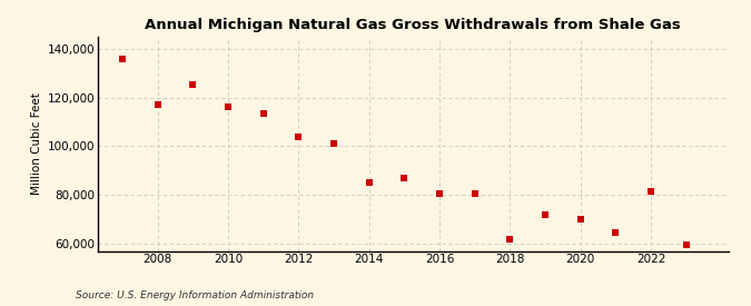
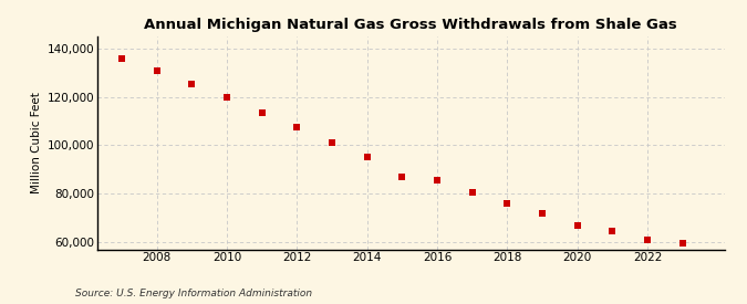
2008: 117,000 -> 131,000
2010: 116,000 -> 120,000
2012: 104,000 -> 107,500
2014: 85,000 -> 95,000
2016: 80,500 -> 85,500
2018: 62,000 -> 76,000
2020: 70,000 -> 67,000
2022: 81,500 -> 61,000
